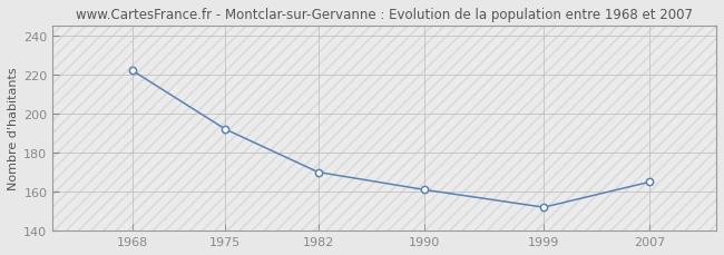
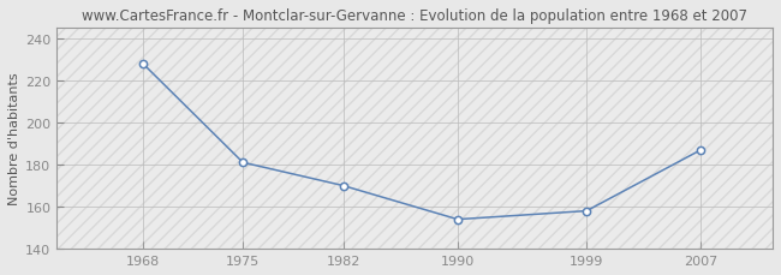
1968: 222 -> 228
1975: 192 -> 181
1990: 161 -> 154
1999: 152 -> 158
2007: 165 -> 187
